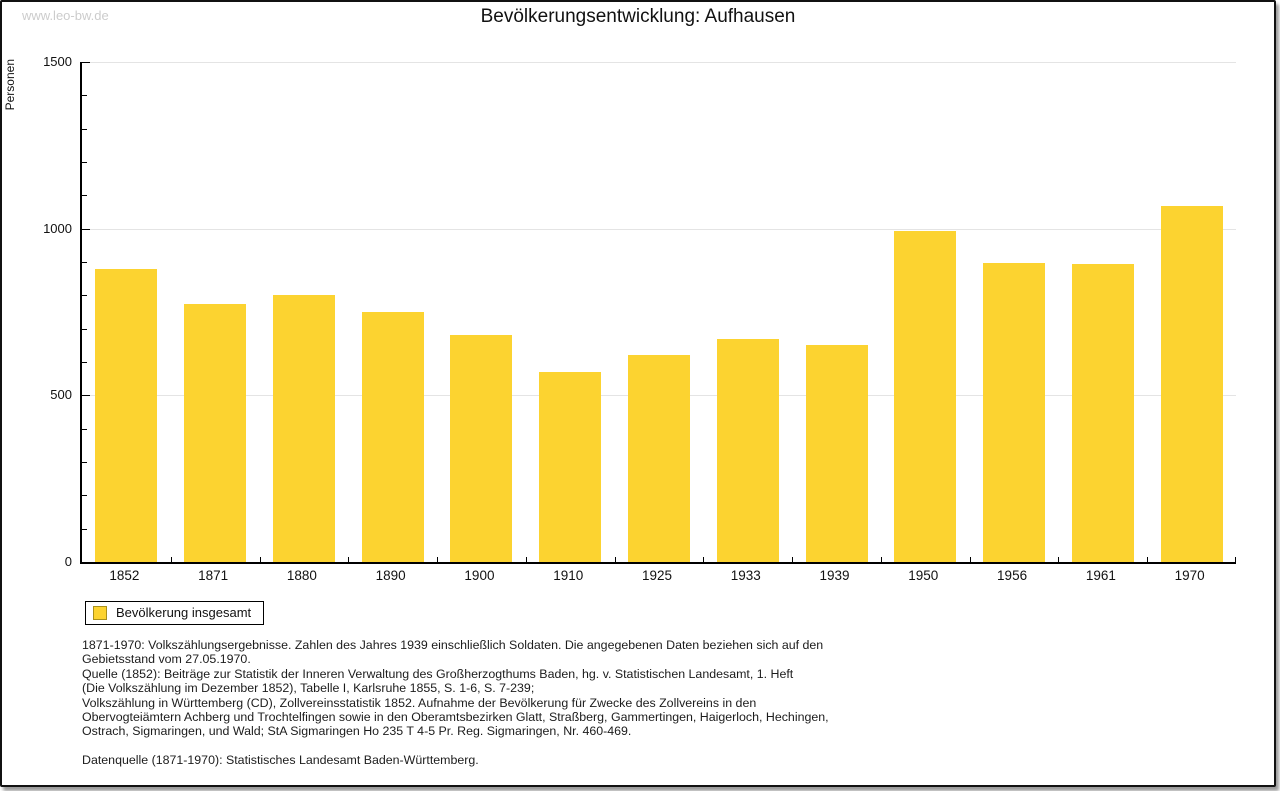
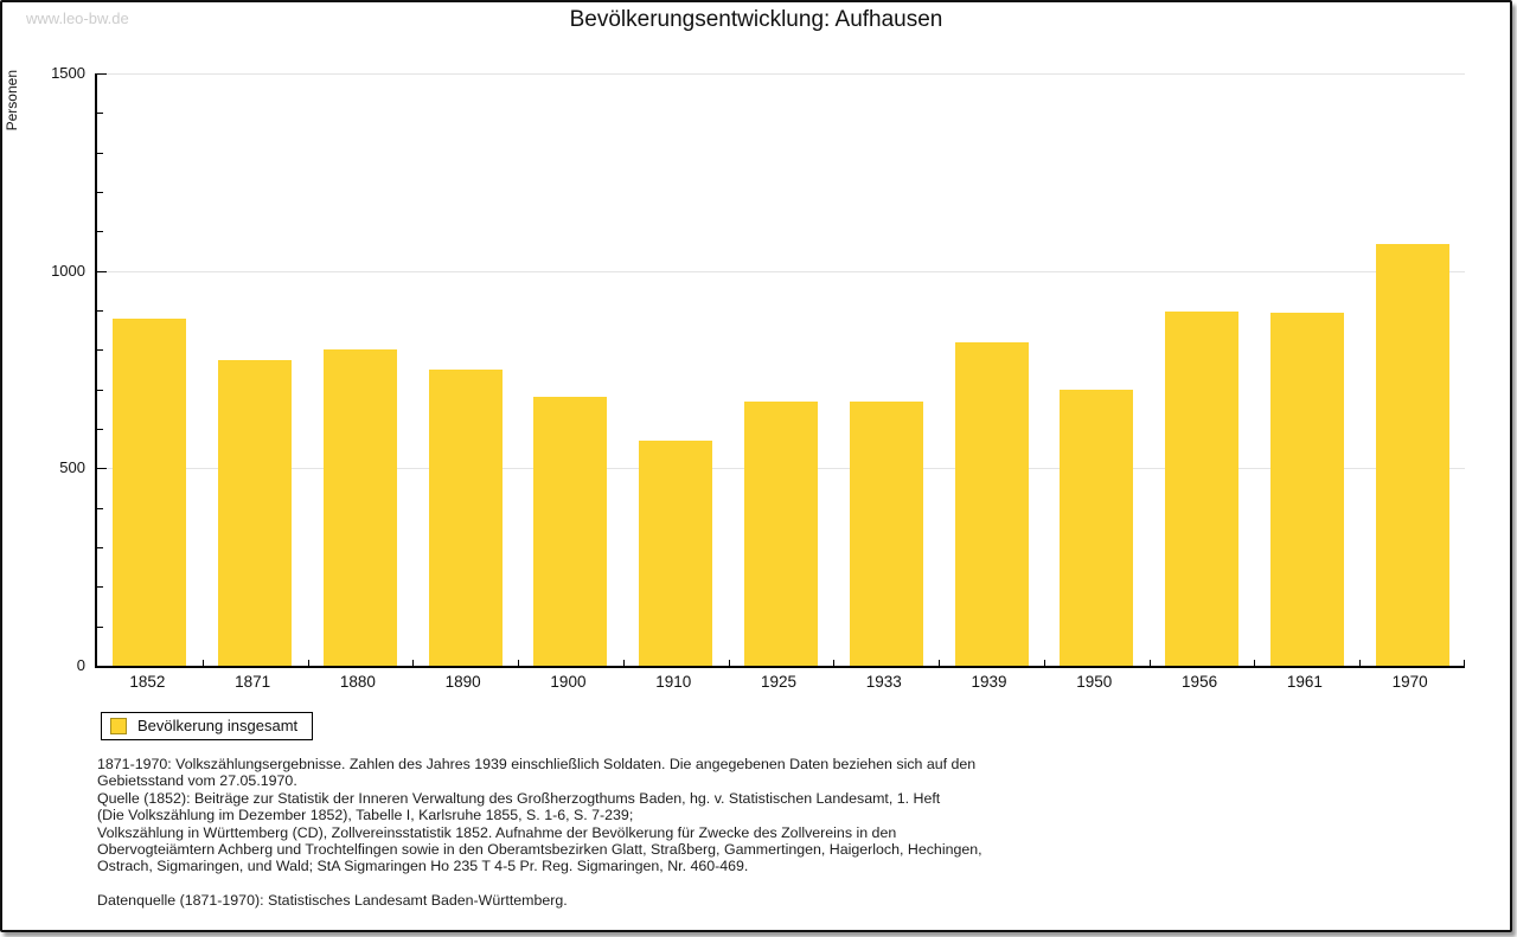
1925: 620 -> 670
1939: 650 -> 820
1950: 990 -> 700
